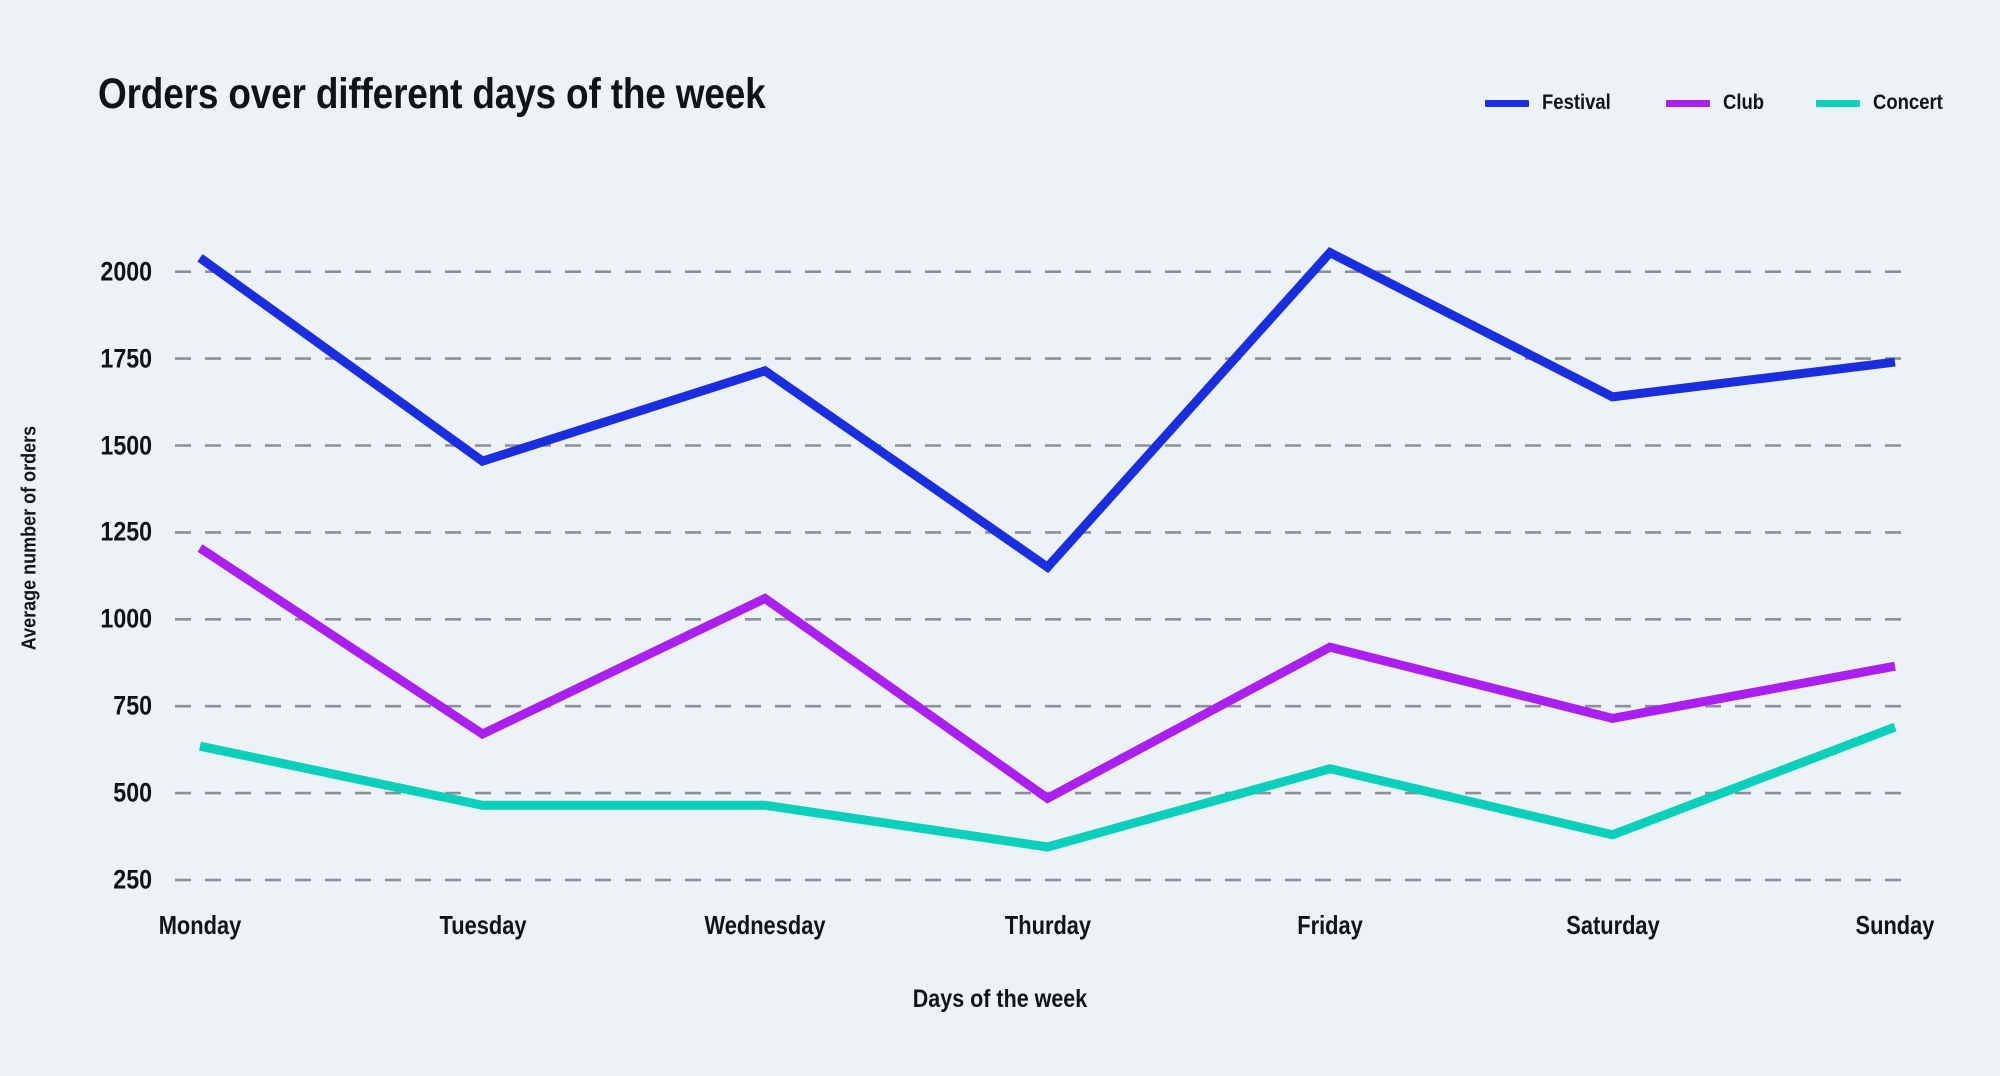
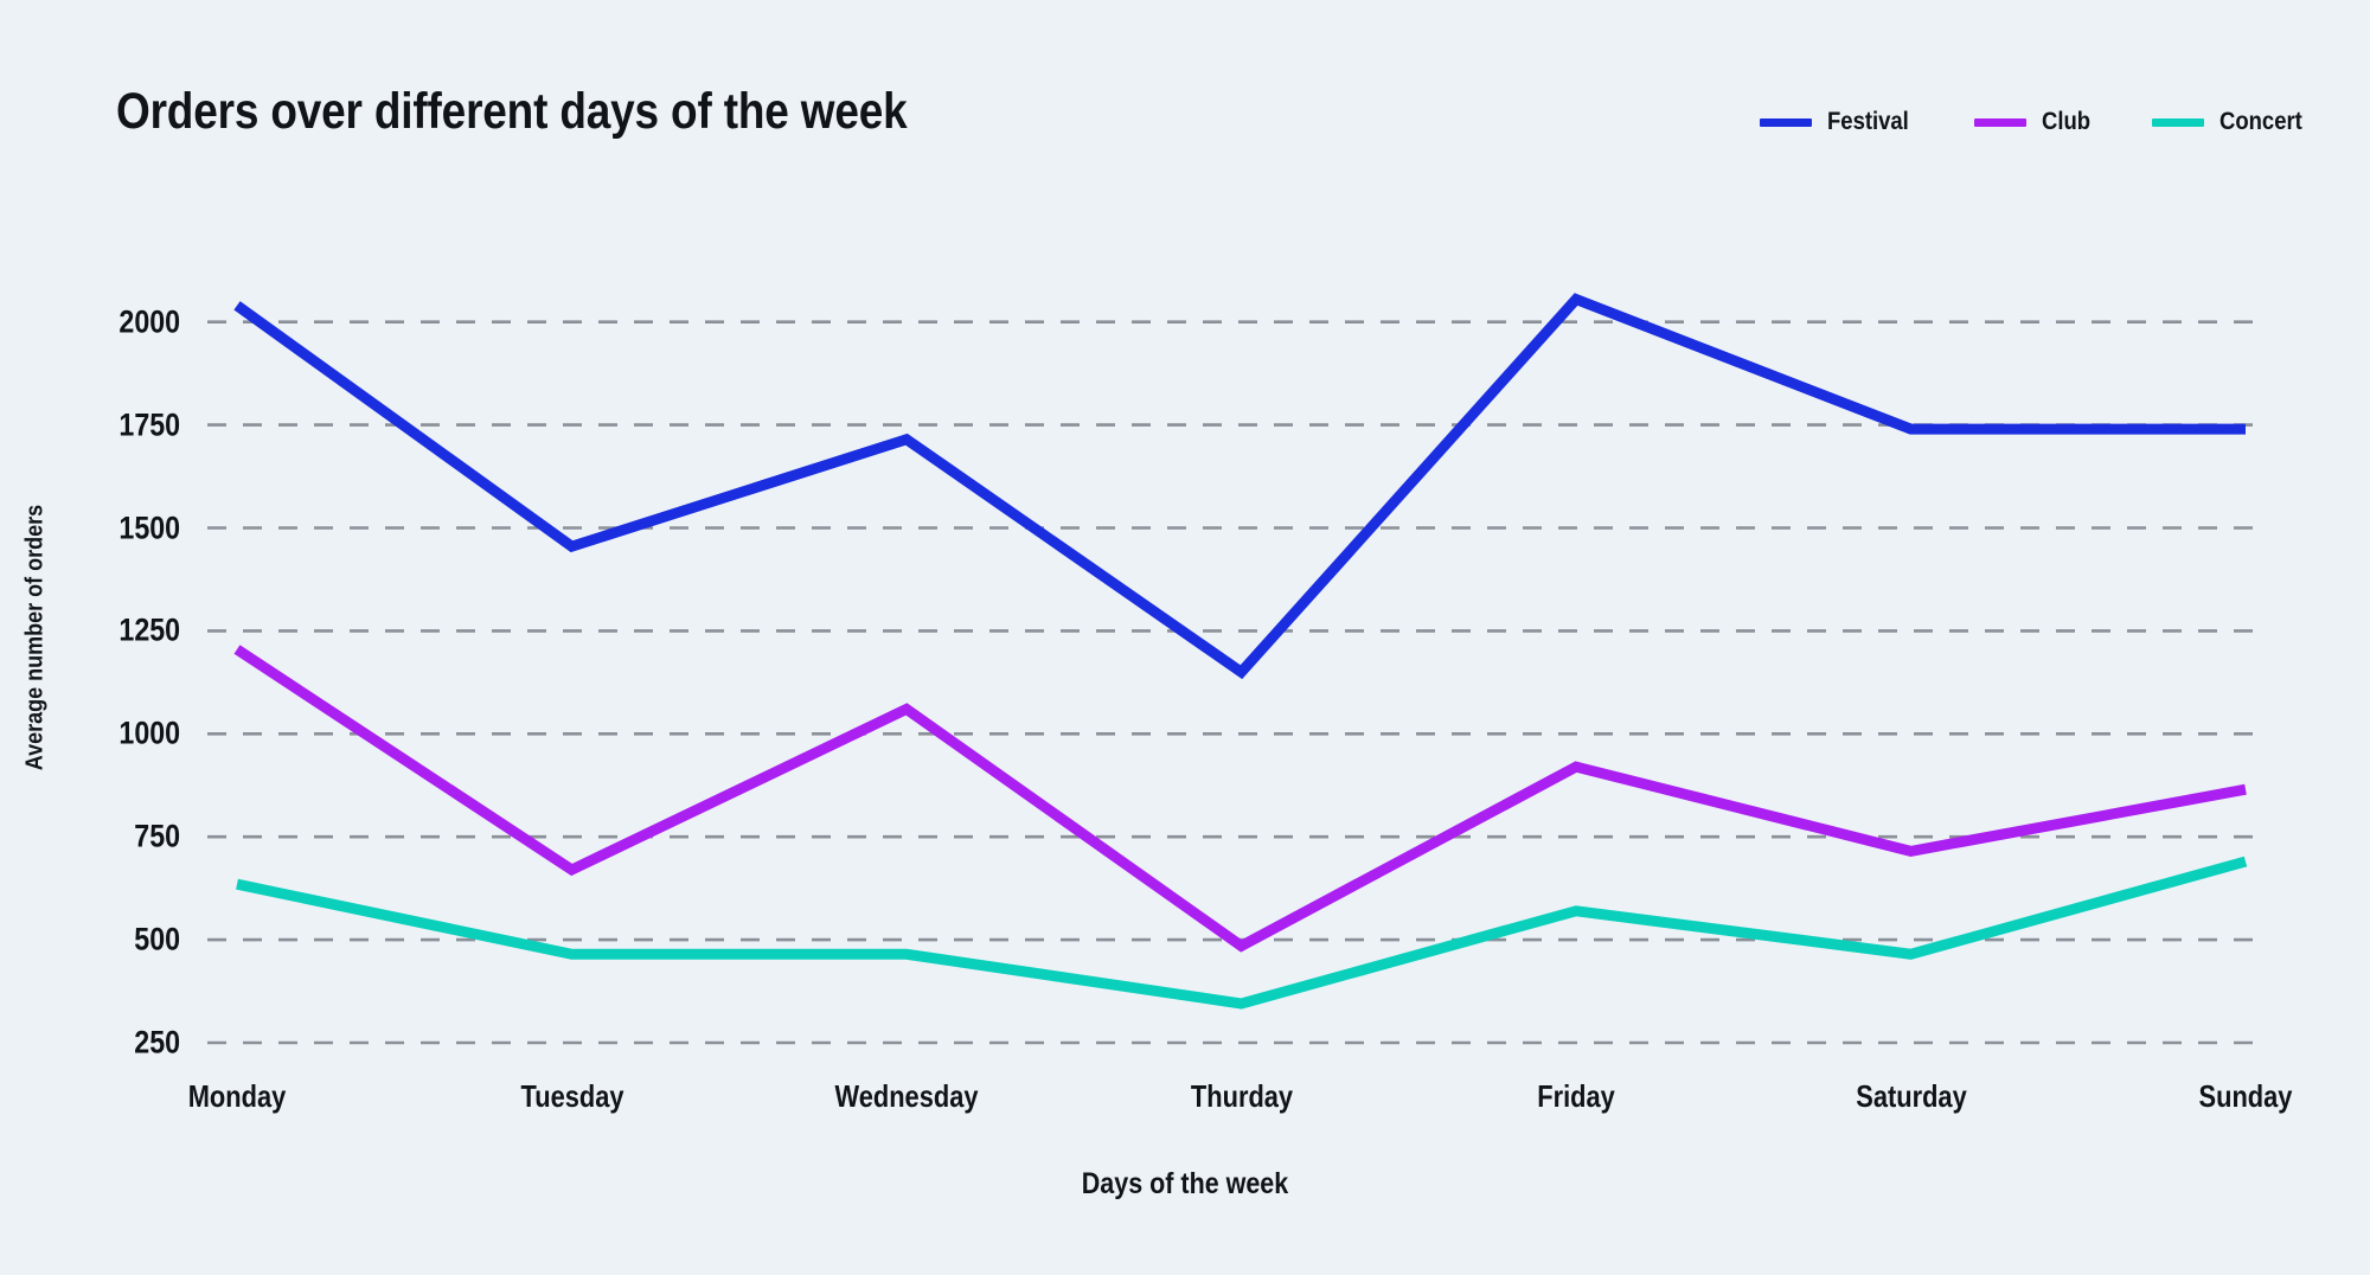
Festival/Saturday: 1640 -> 1740
Concert/Saturday: 380 -> 460
